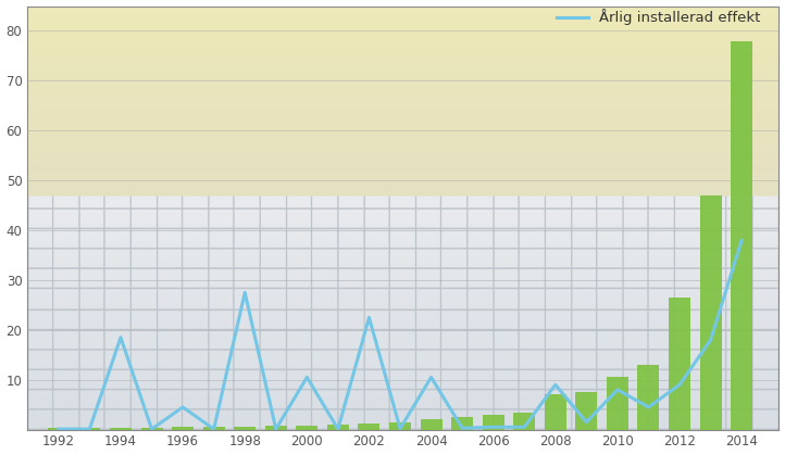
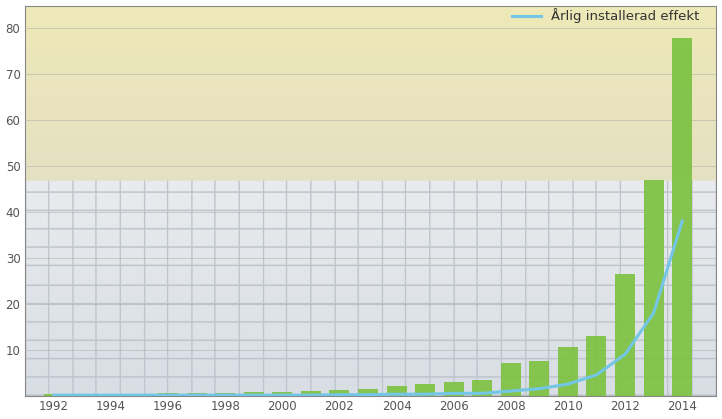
Årlig installerad effekt/1994: 18.5 -> 0.1
Årlig installerad effekt/1996: 4.5 -> 0.1
Årlig installerad effekt/1998: 27.5 -> 0.1
Årlig installerad effekt/2000: 10.5 -> 0.1
Årlig installerad effekt/2002: 22.5 -> 0.2
Årlig installerad effekt/2004: 10.5 -> 0.3
Årlig installerad effekt/2008: 9.0 -> 1.0
Årlig installerad effekt/2010: 8.0 -> 2.5
